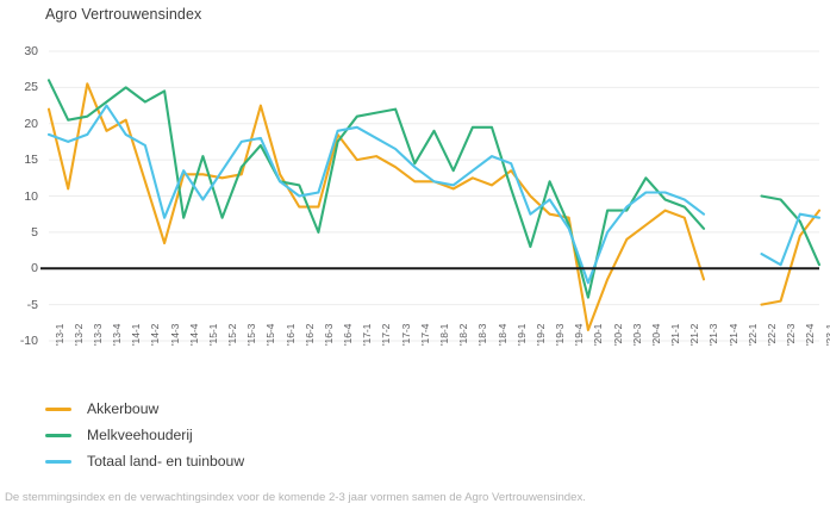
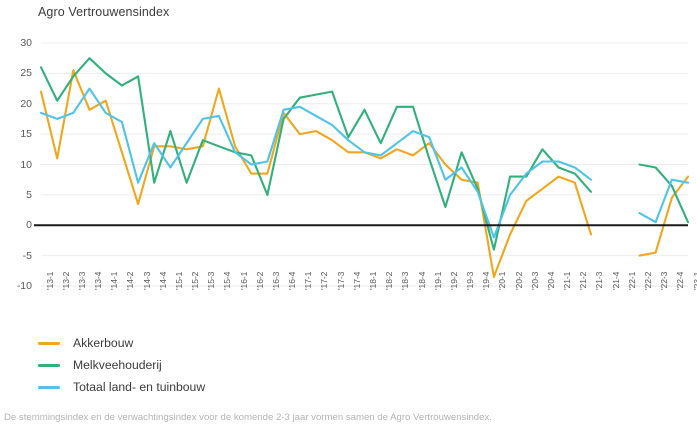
Melkveehouderij/'13-3: 21 -> 24
Melkveehouderij/'13-4: 23 -> 28
Melkveehouderij/'15-4: 17 -> 13
